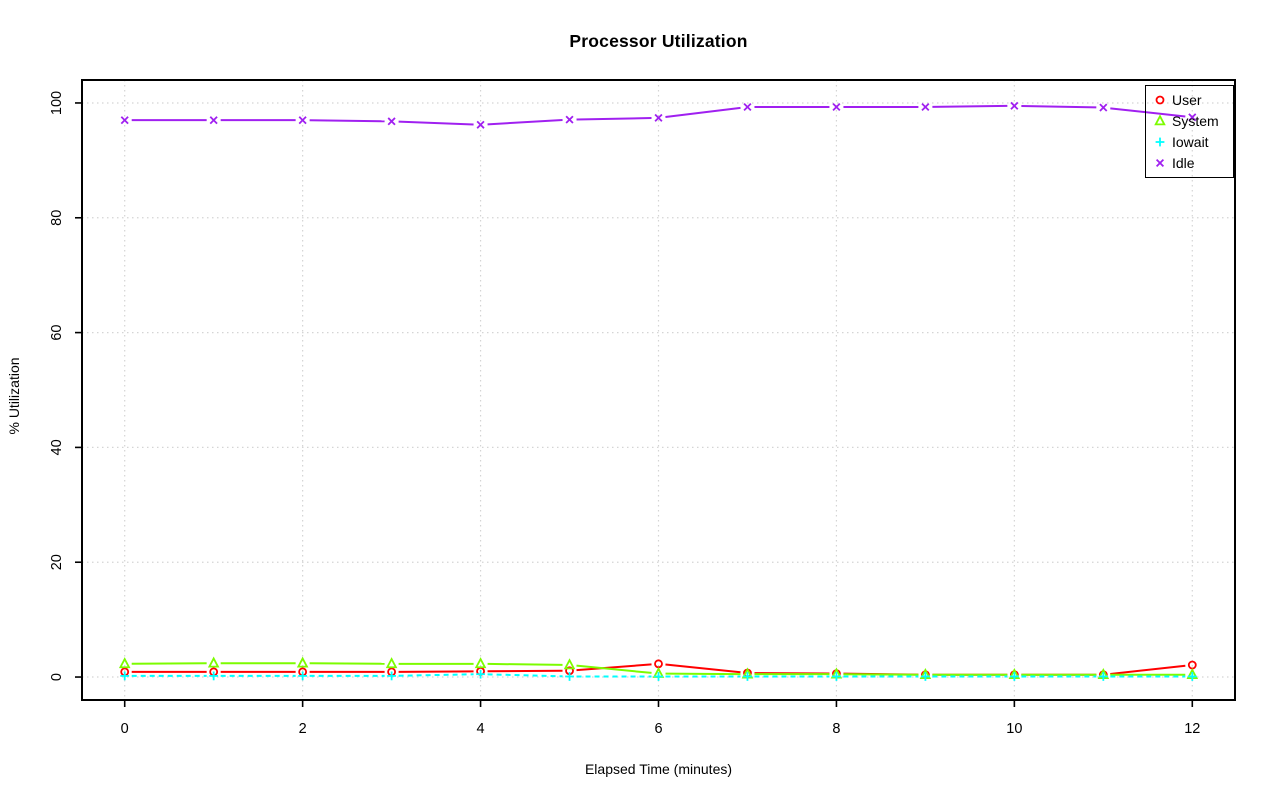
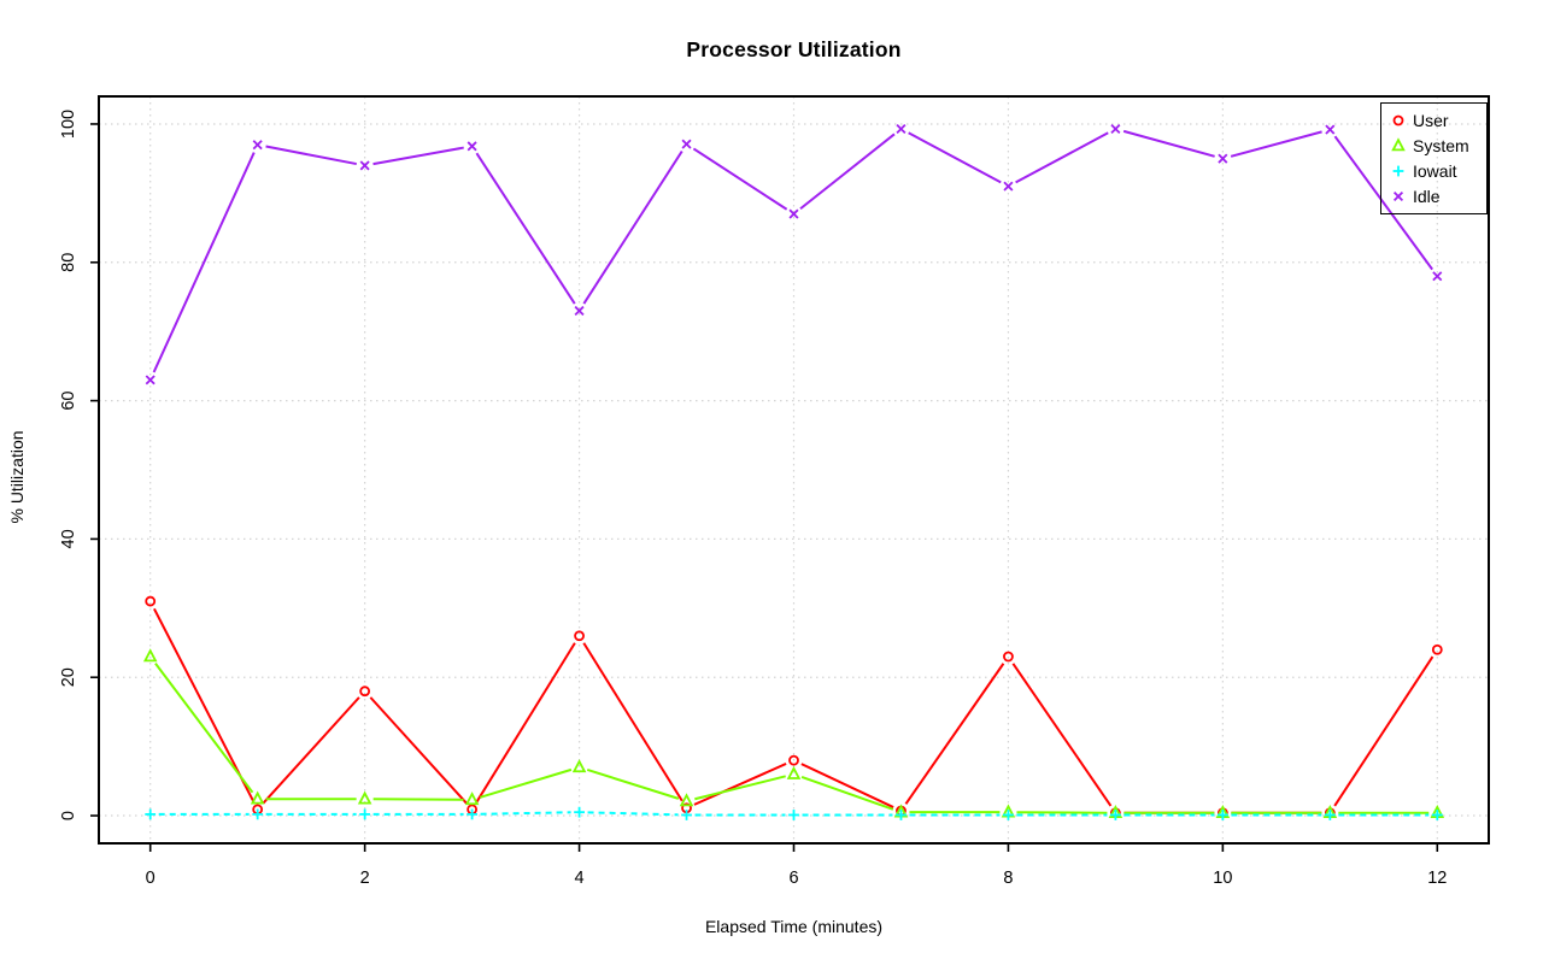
User/0: 1 -> 31
System/0: 2 -> 23
Idle/0: 97 -> 63
User/2: 1 -> 18
Idle/2: 97 -> 94
User/4: 1 -> 26
System/4: 2 -> 7
Idle/4: 96 -> 73
User/6: 2 -> 8
System/6: 1 -> 6
Idle/6: 97 -> 87
User/8: 1 -> 23
Idle/8: 99 -> 91
Idle/10: 100 -> 95
User/12: 2 -> 24
Idle/12: 98 -> 78
